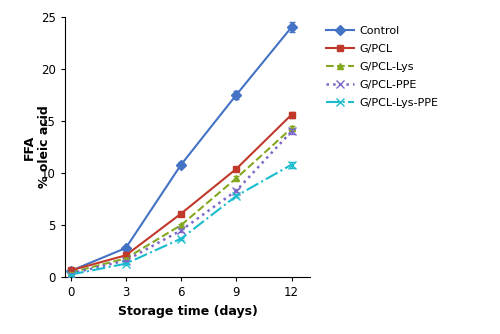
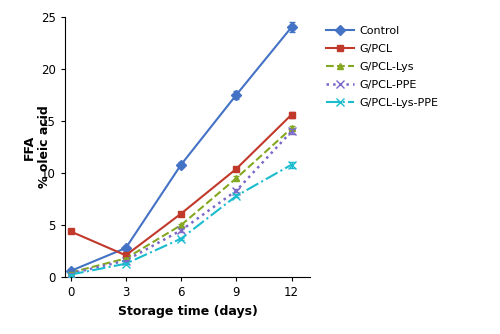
G/PCL/0: 0.7 -> 4.4
